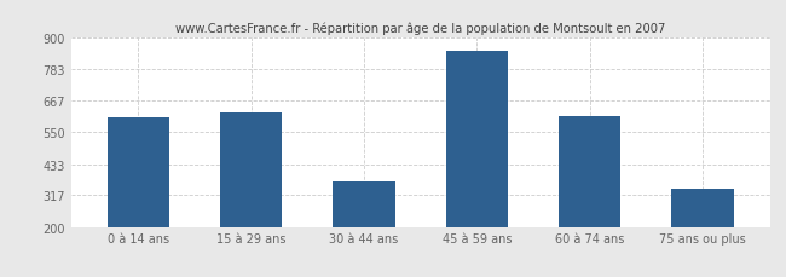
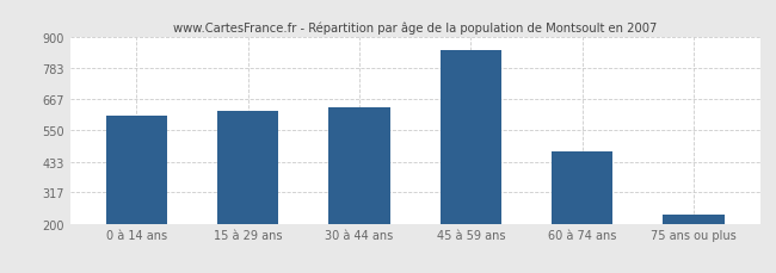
30 à 44 ans: 370 -> 635
60 à 74 ans: 610 -> 473
75 ans ou plus: 340 -> 232
